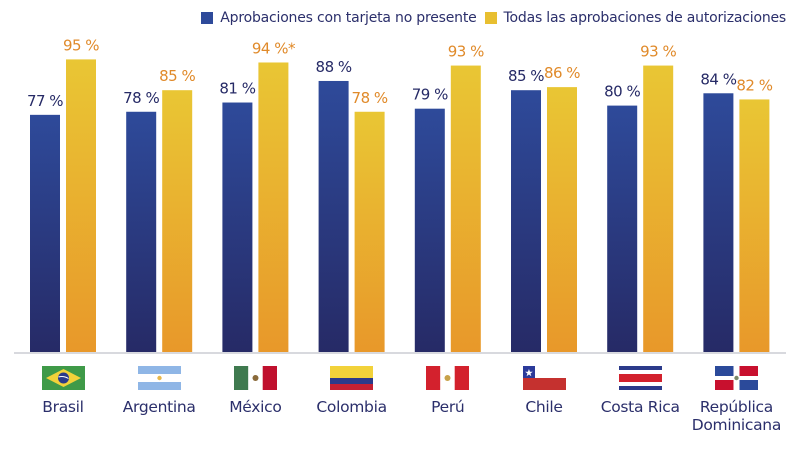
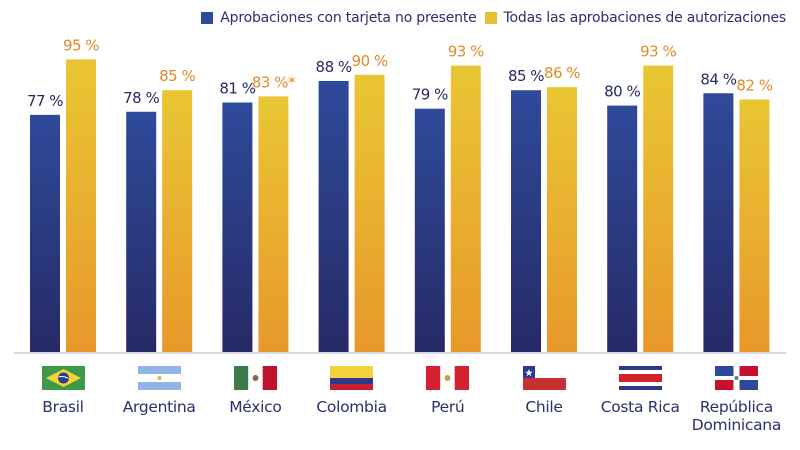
Todas las aprobaciones de autorizaciones/México: 94 -> 83
Todas las aprobaciones de autorizaciones/Colombia: 78 -> 90
